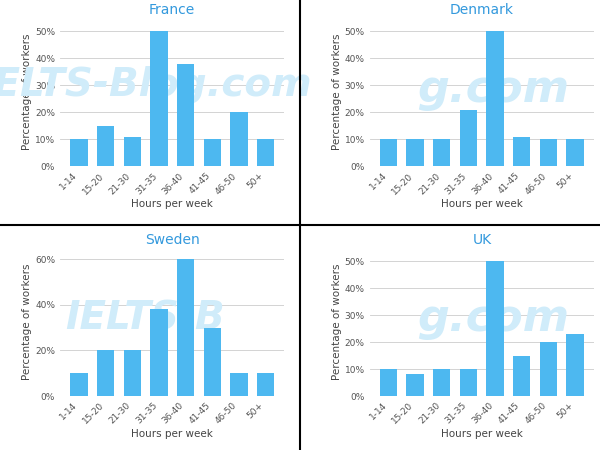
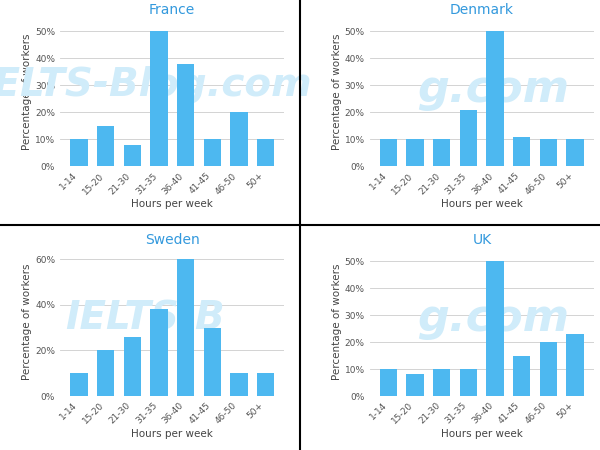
France/21-30: 11% -> 8%
Sweden/21-30: 20% -> 26%
